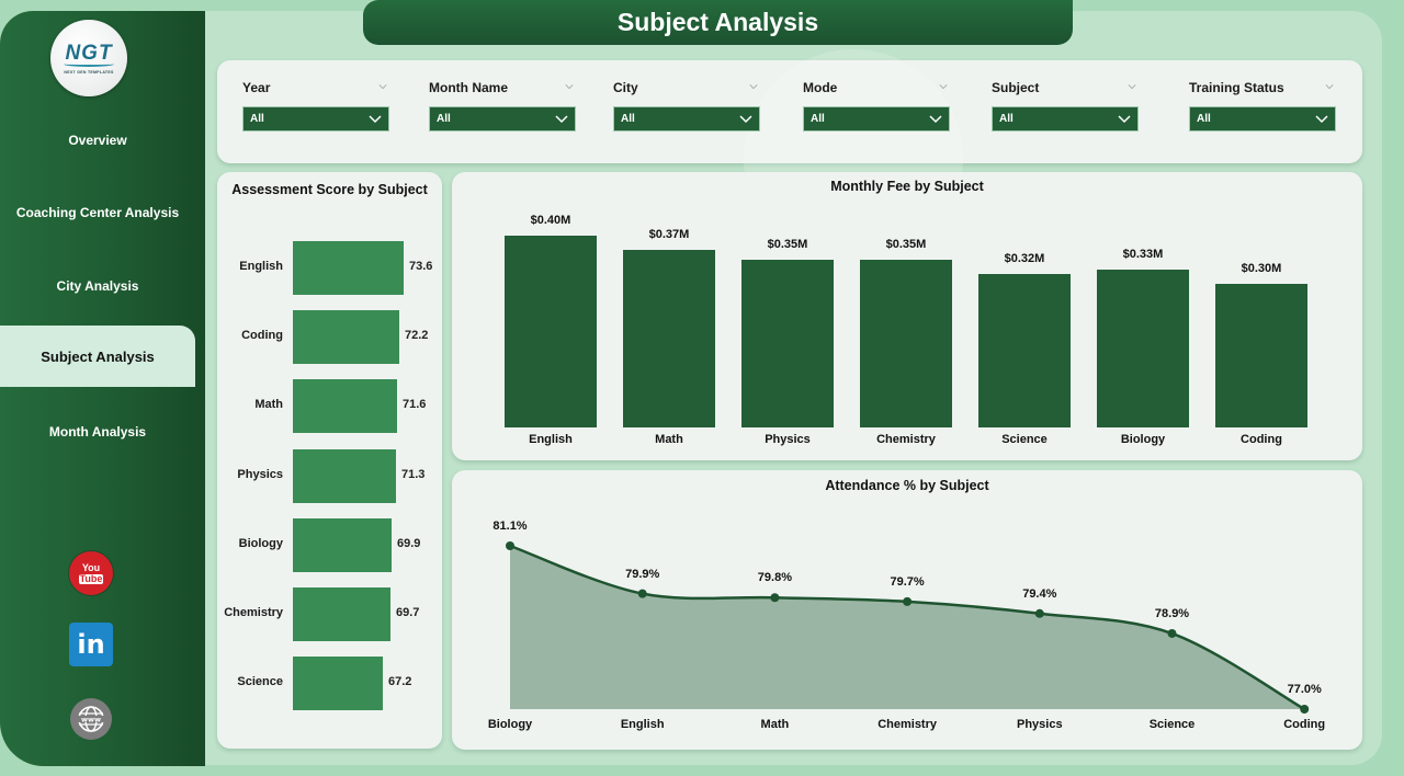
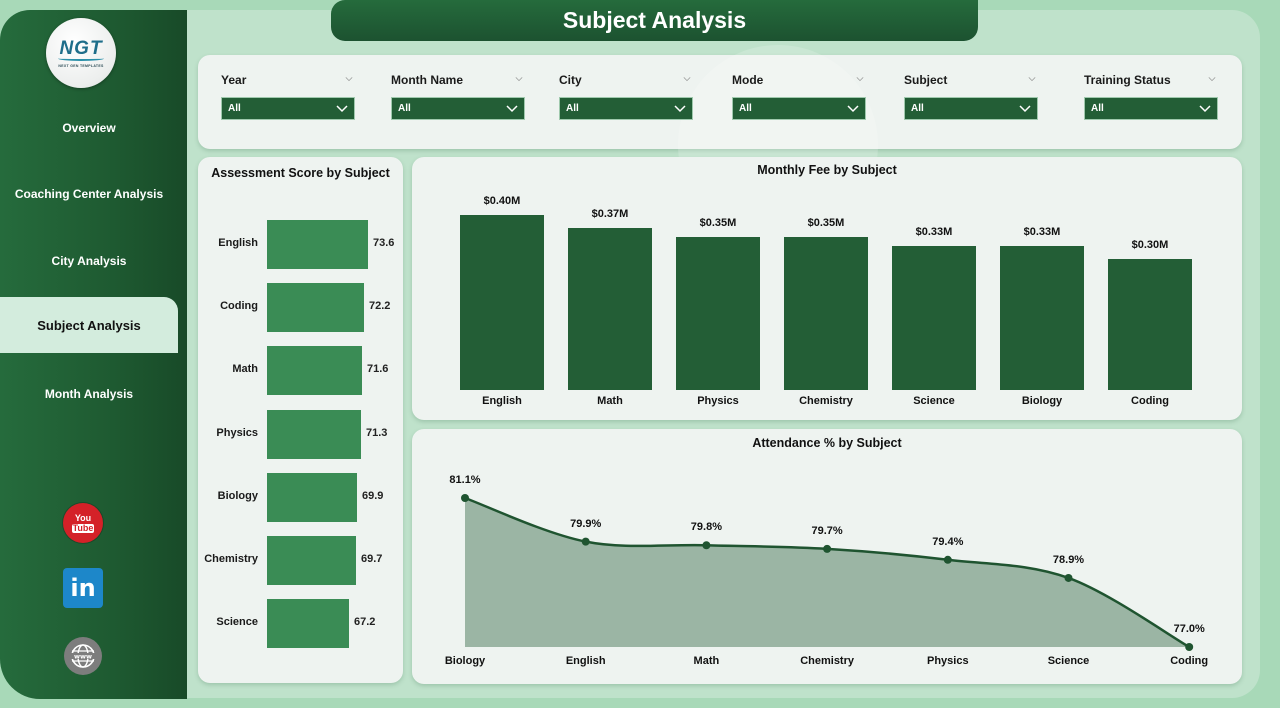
Monthly Fee by Subject/Science: $0.32M -> $0.33M
